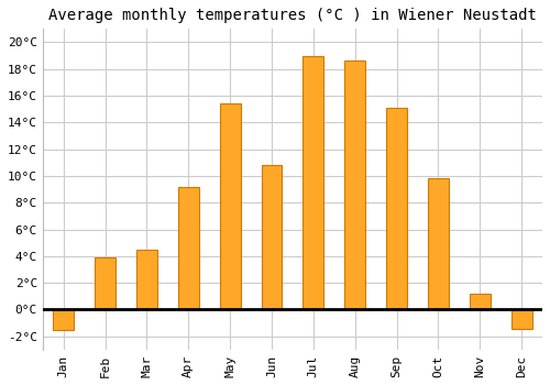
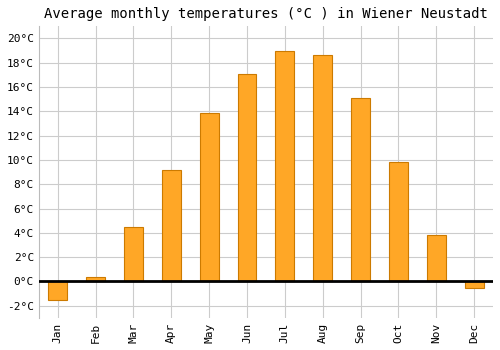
Feb: 3.9°C -> 0.4°C
May: 15.4°C -> 13.9°C
Jun: 10.8°C -> 17.1°C
Nov: 1.2°C -> 3.8°C
Dec: -1.4°C -> -0.5°C
